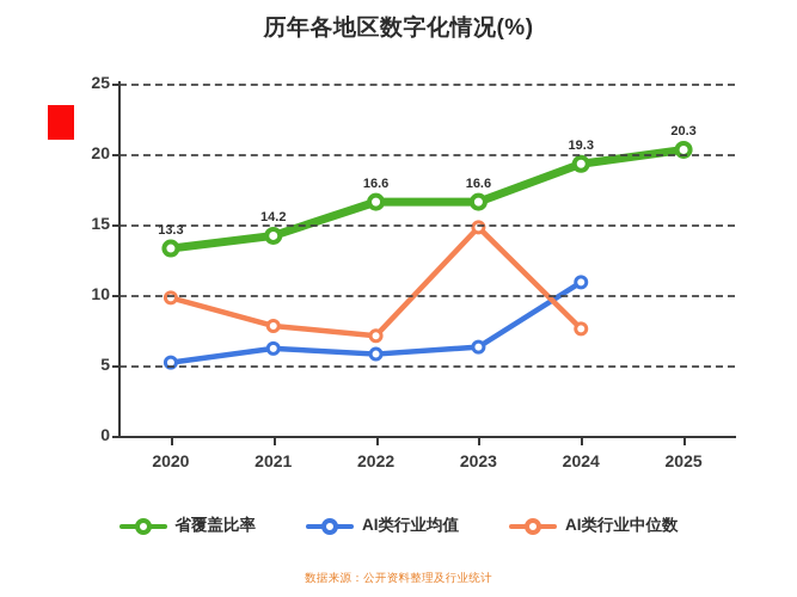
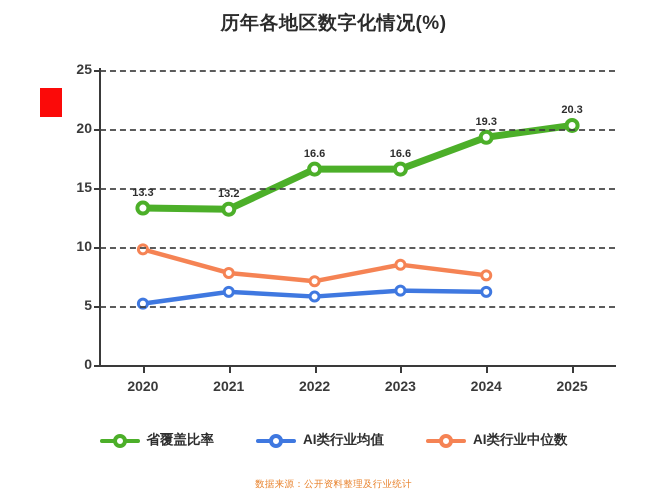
省覆盖比率/2021: 14.2 -> 13.2
AI类行业中位数/2023: 14.8 -> 8.5
AI类行业均值/2024: 10.9 -> 6.2
